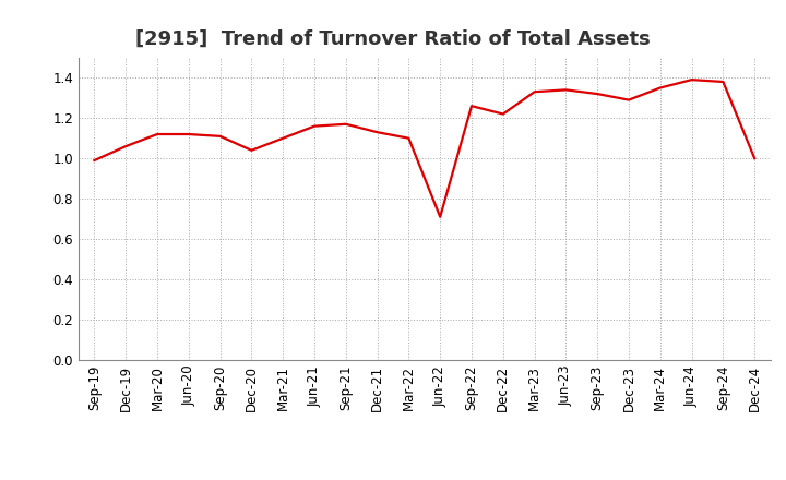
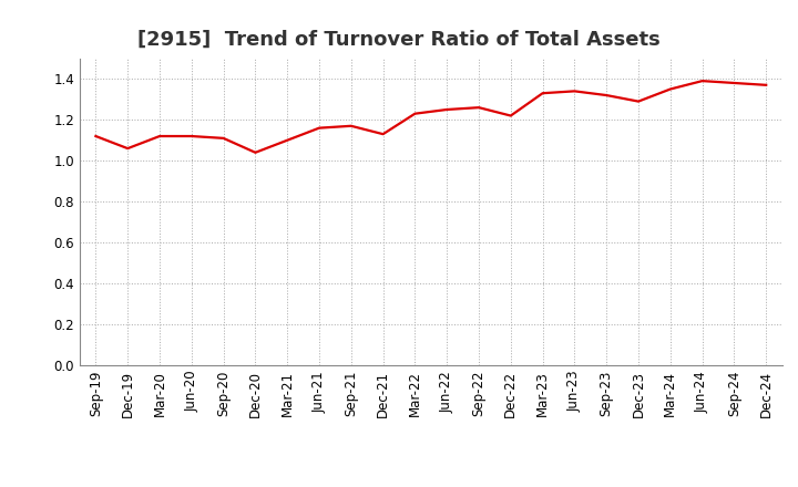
Sep-19: 0.99 -> 1.12
Mar-22: 1.10 -> 1.23
Jun-22: 0.71 -> 1.25
Dec-24: 1.00 -> 1.37
